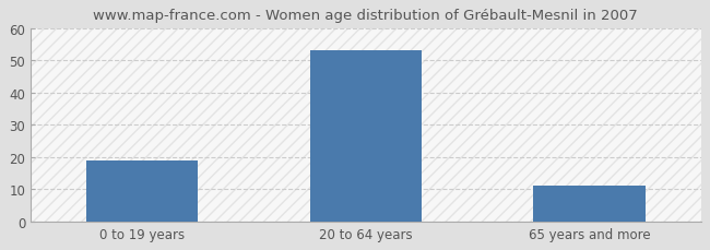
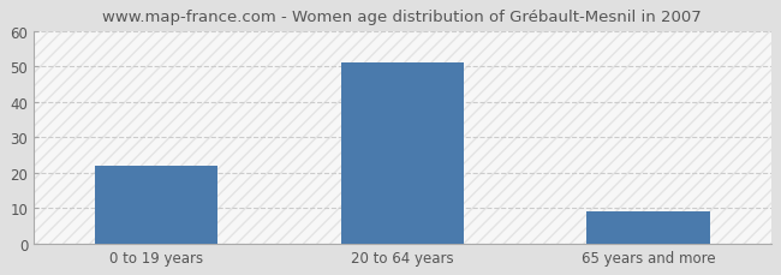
0 to 19 years: 19 -> 22
20 to 64 years: 53 -> 51
65 years and more: 11 -> 9
